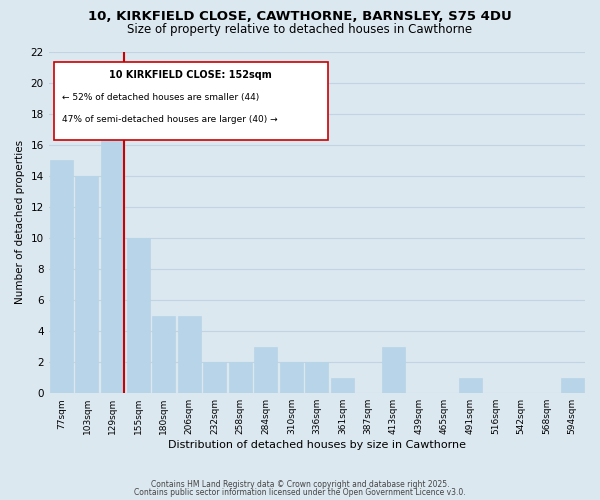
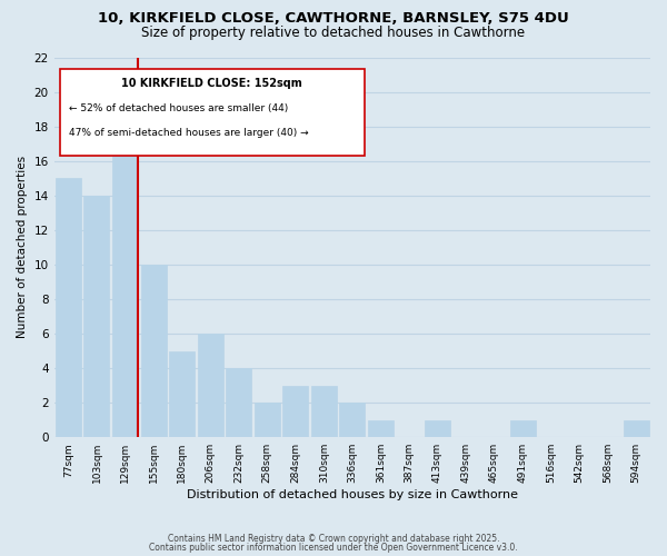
206sqm: 5 -> 6
232sqm: 2 -> 4
310sqm: 2 -> 3
413sqm: 3 -> 1
